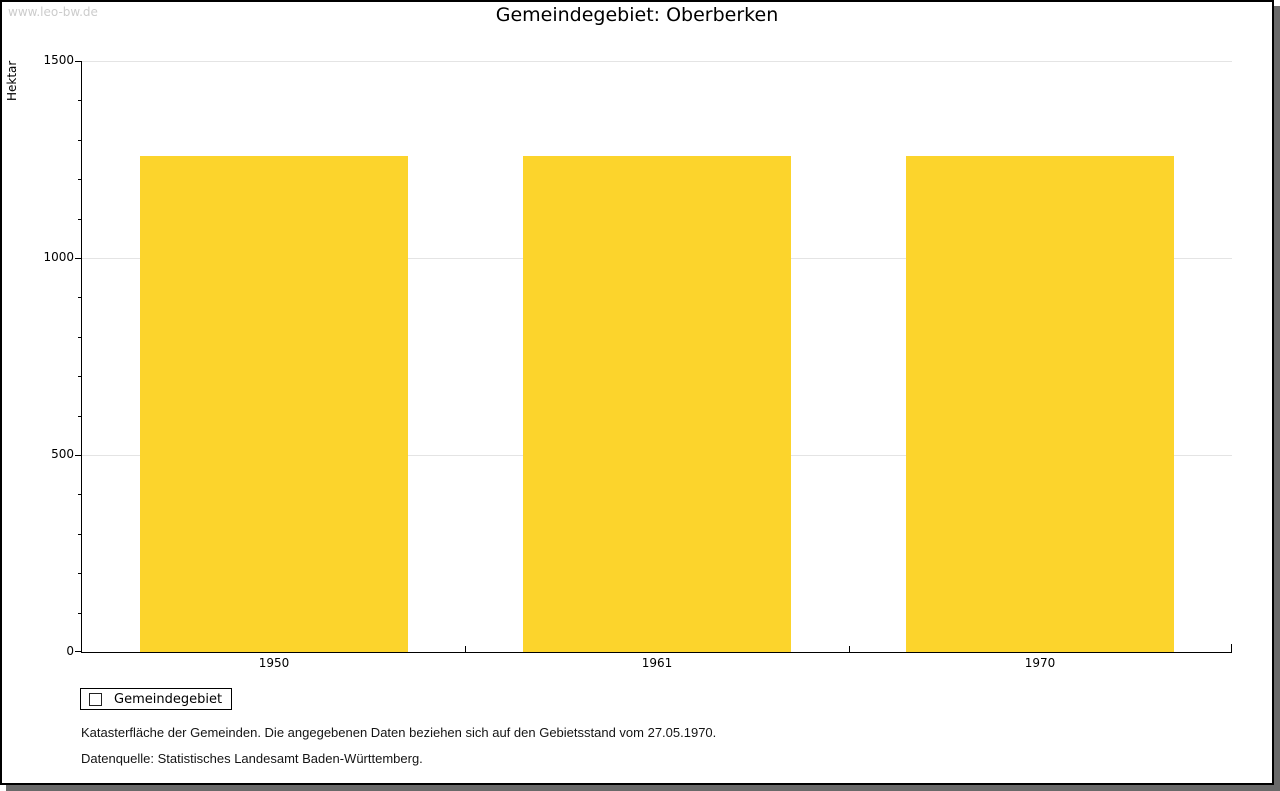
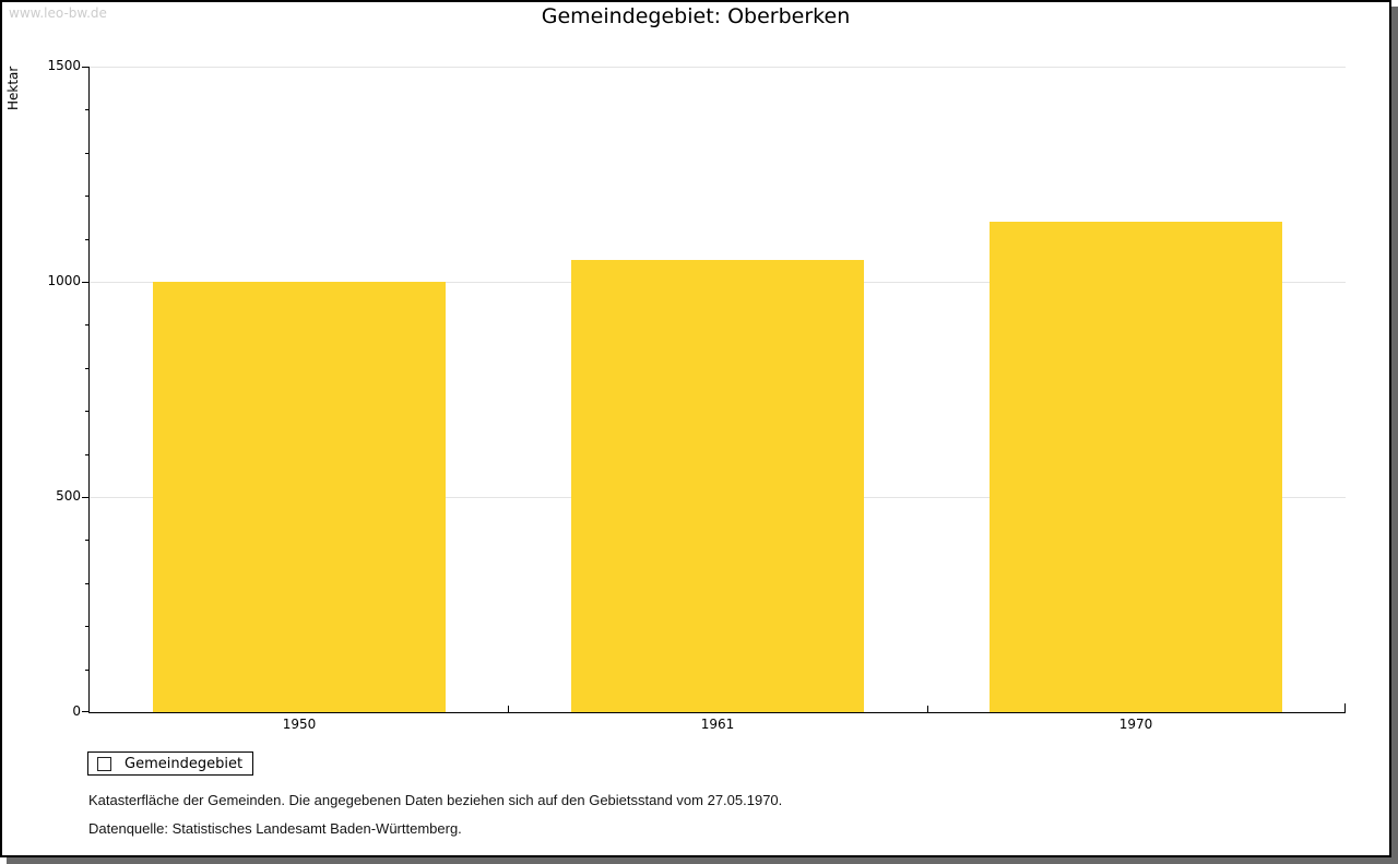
1950: 1260 -> 1000
1961: 1260 -> 1050
1970: 1260 -> 1140
